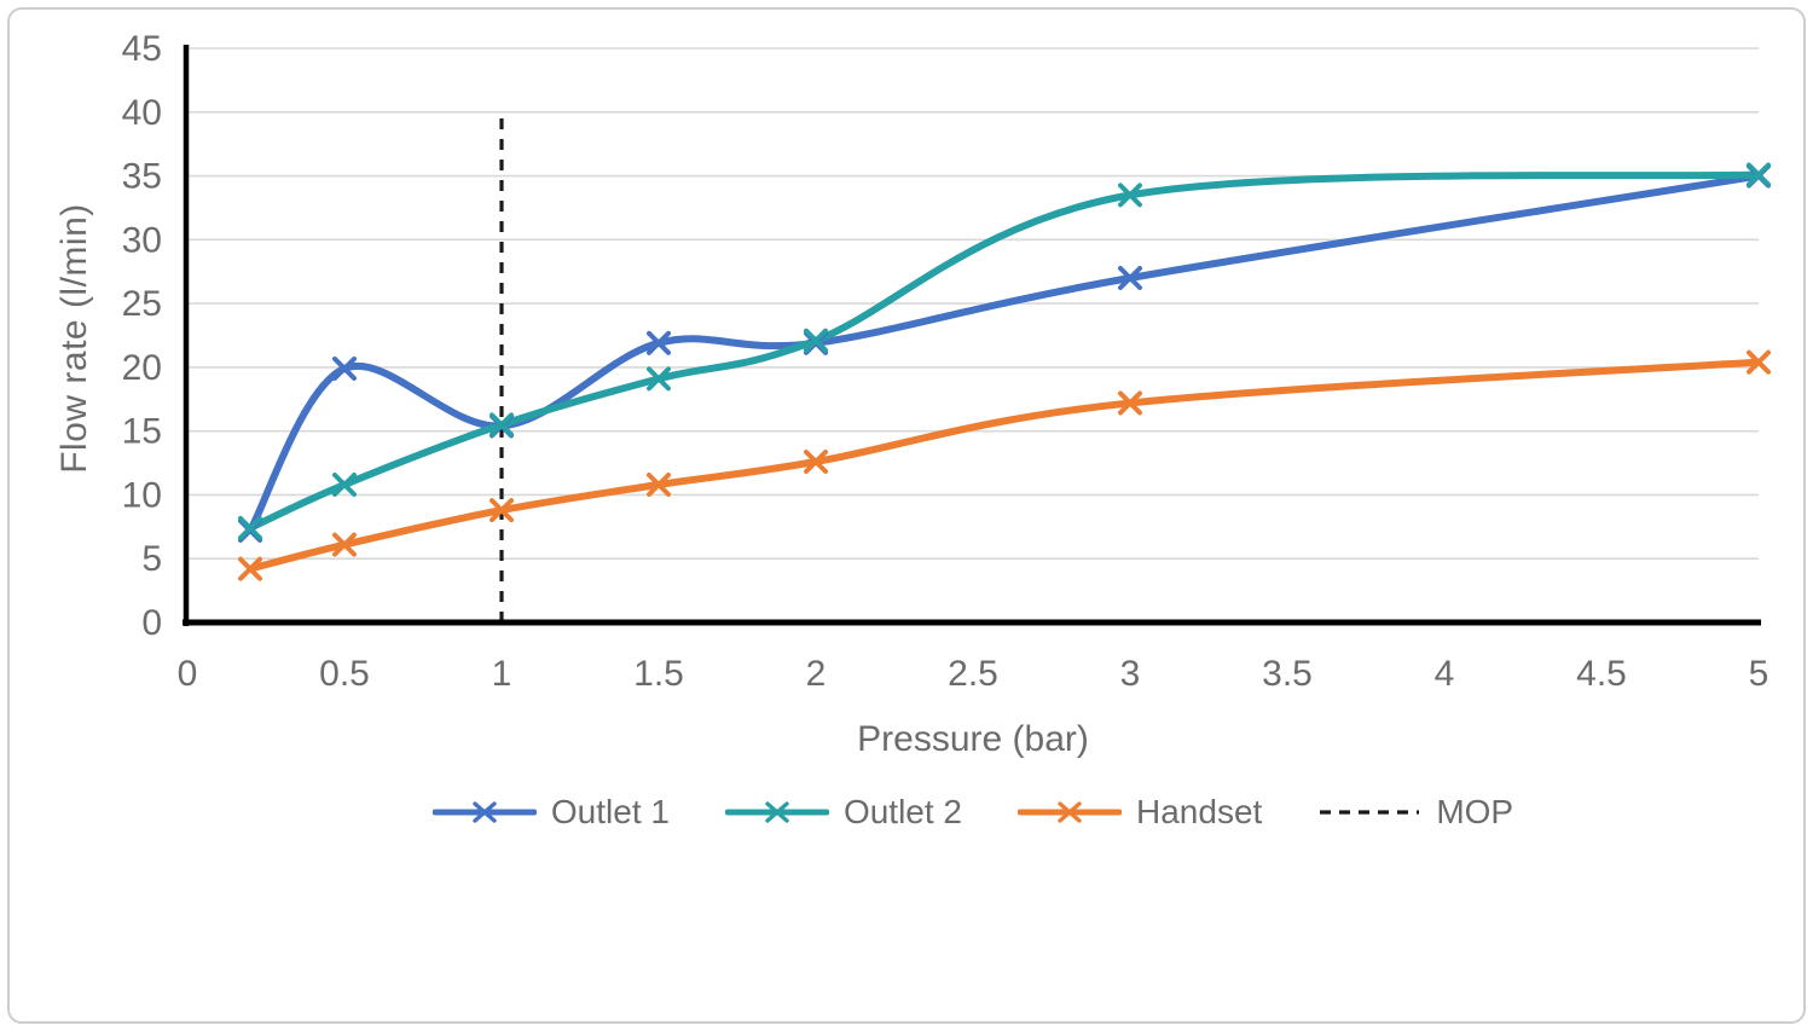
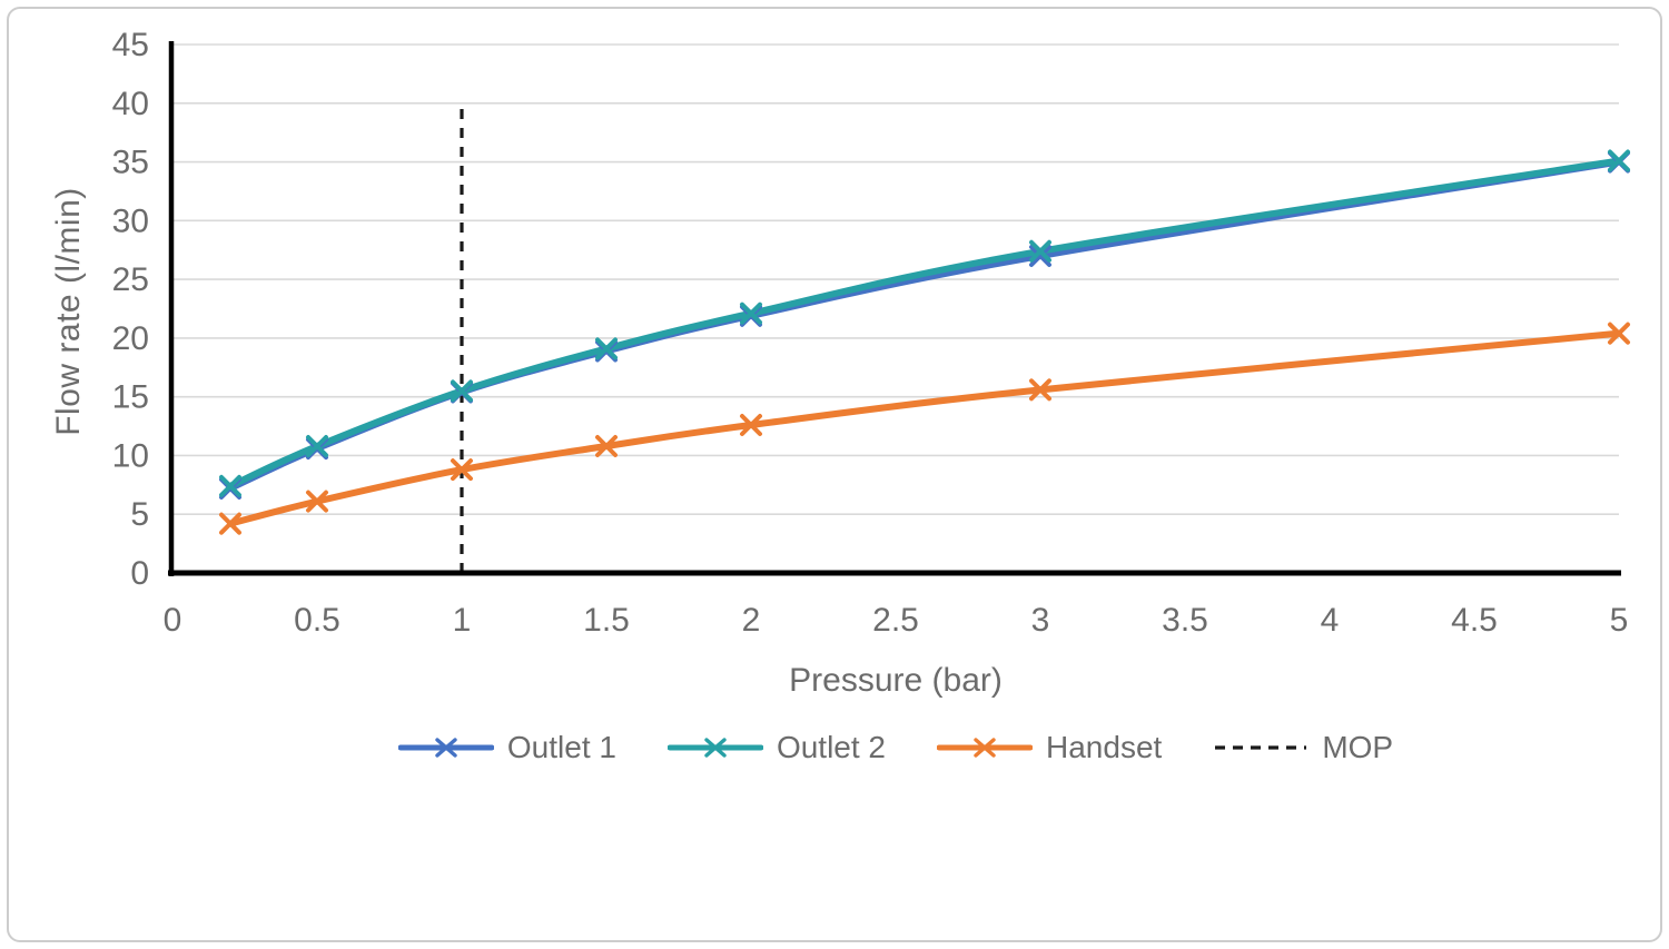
Outlet 1/0.5: 19.9 -> 10.6
Outlet 1/1.5: 21.9 -> 18.9
Outlet 2/3: 33.5 -> 27.4
Handset/3: 17.2 -> 15.6
